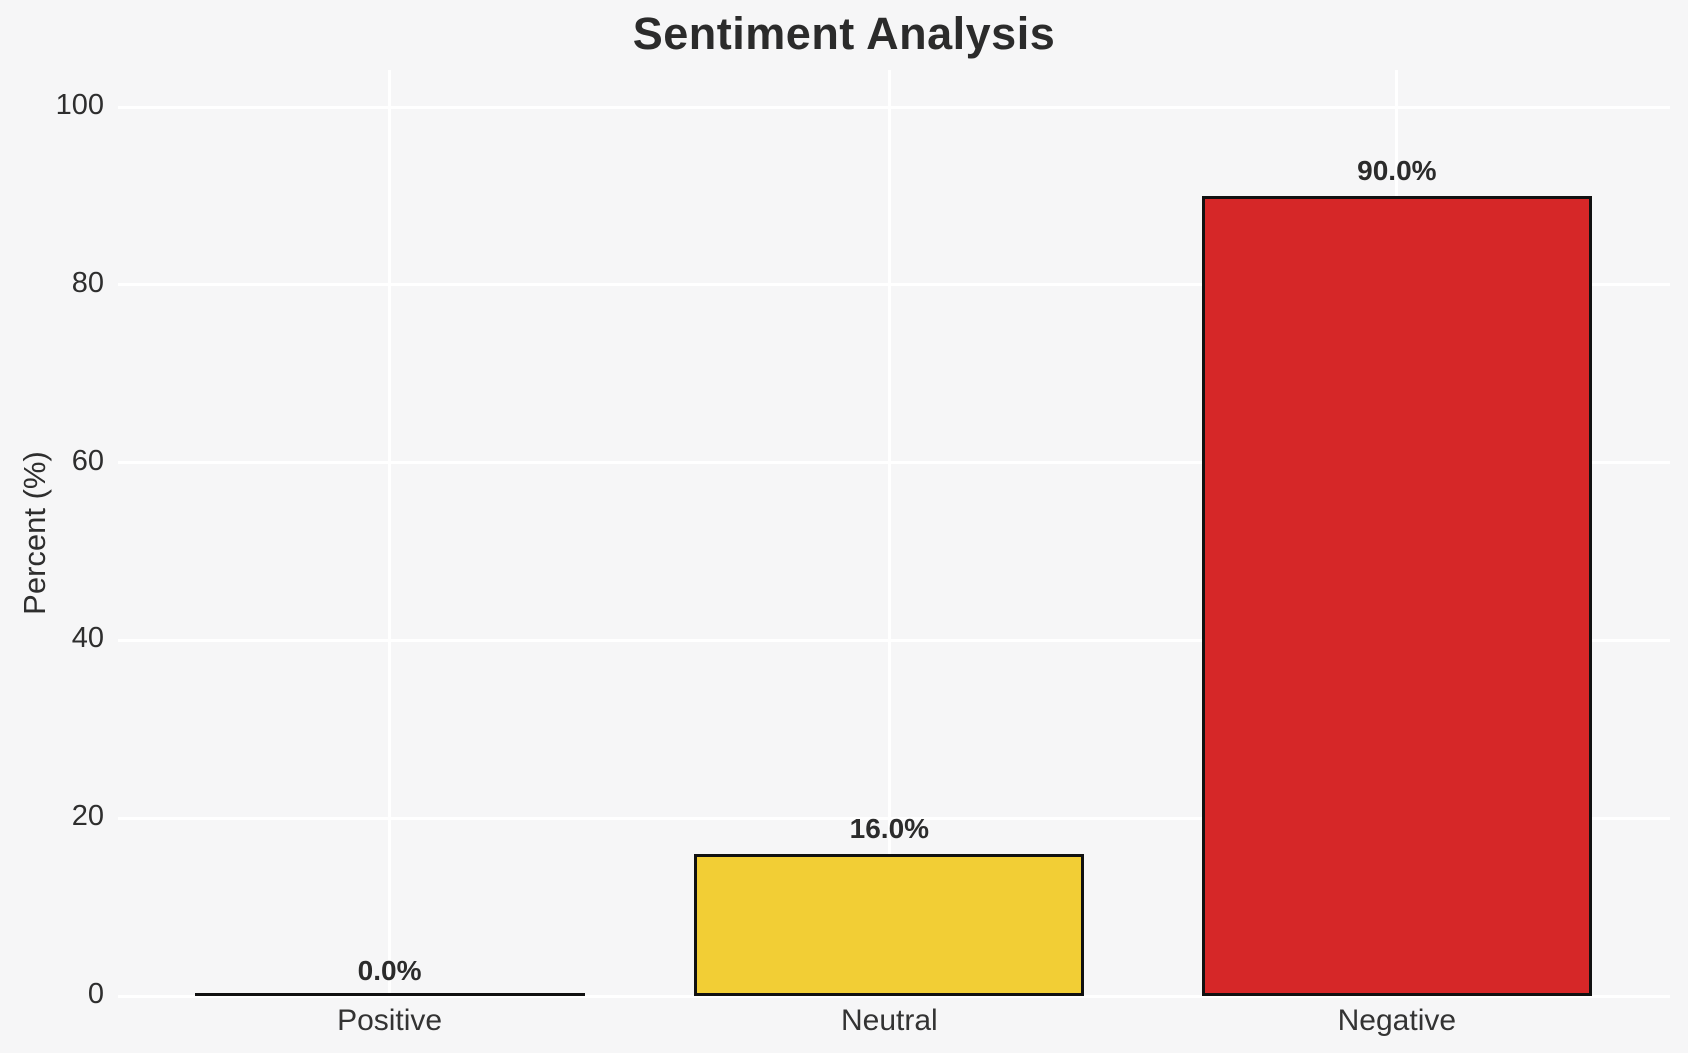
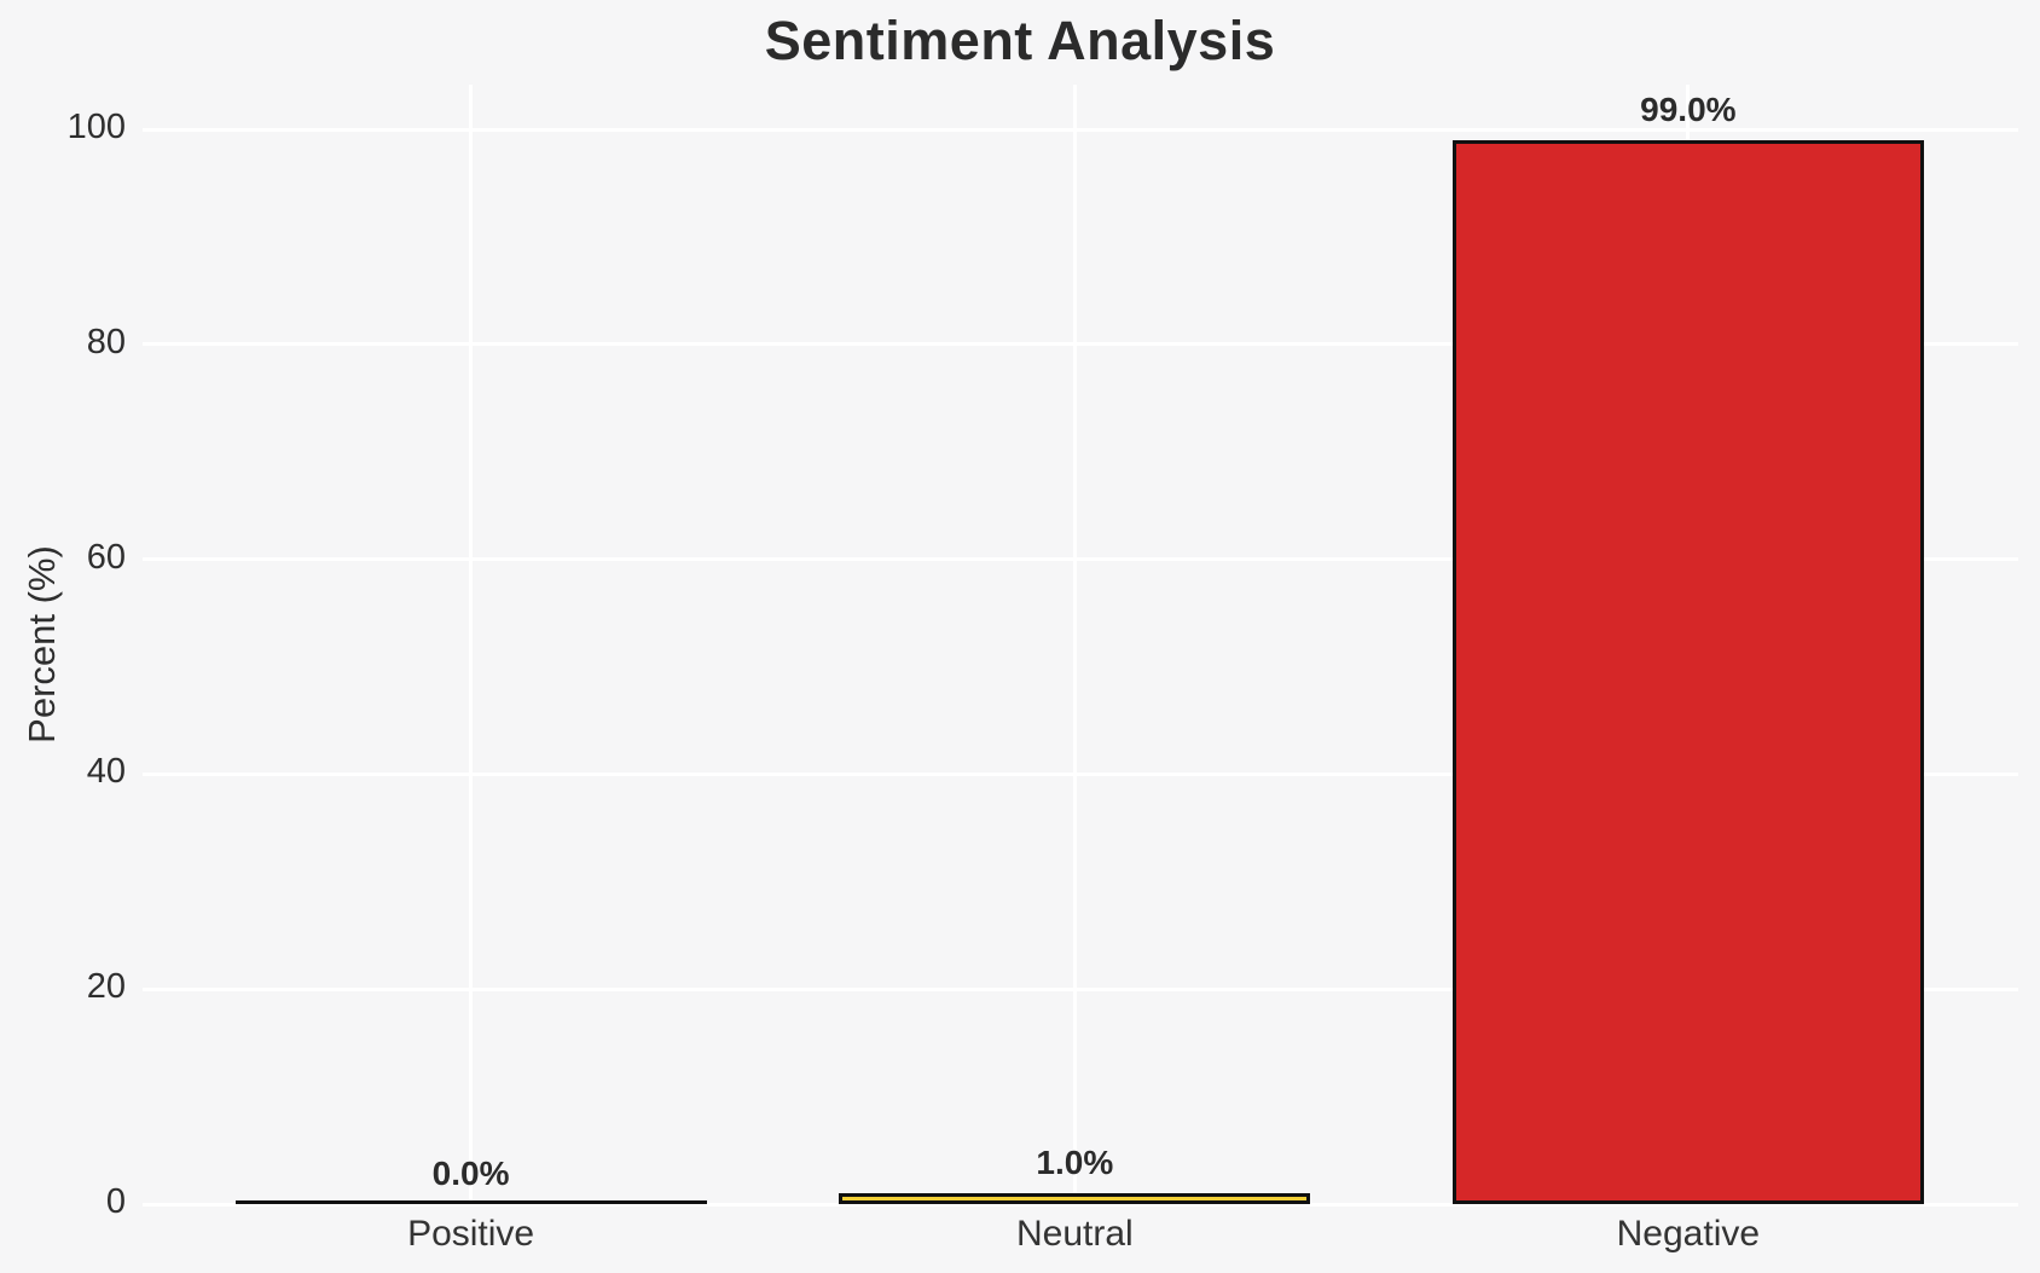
Neutral: 16.0% -> 1.0%
Negative: 90.0% -> 99.0%
